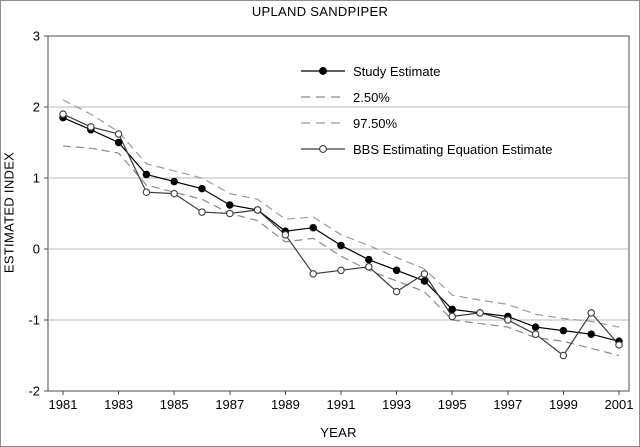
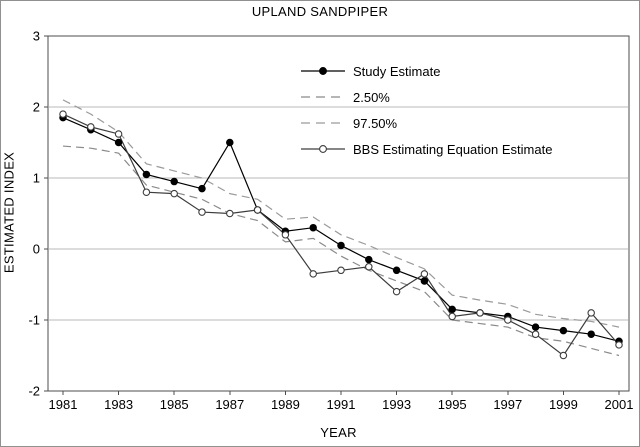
Study Estimate/1987: 0.6 -> 1.5
